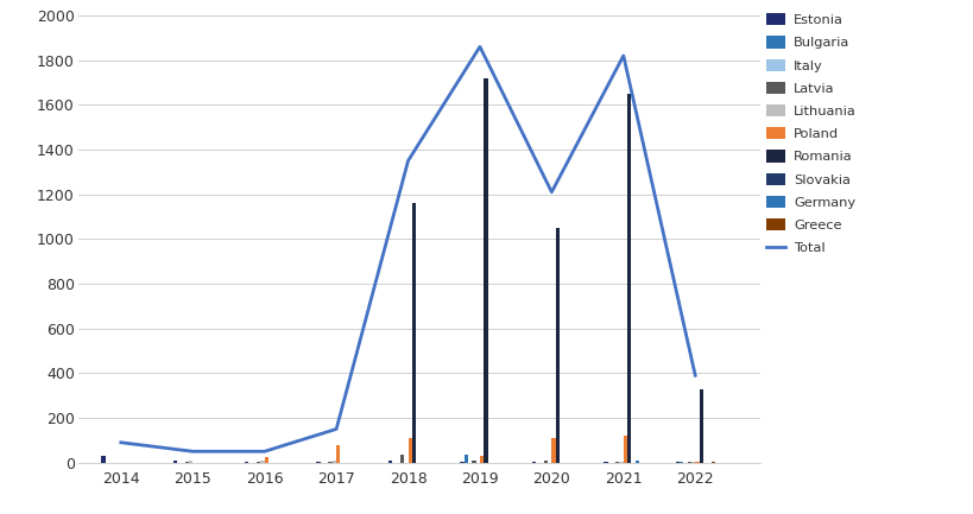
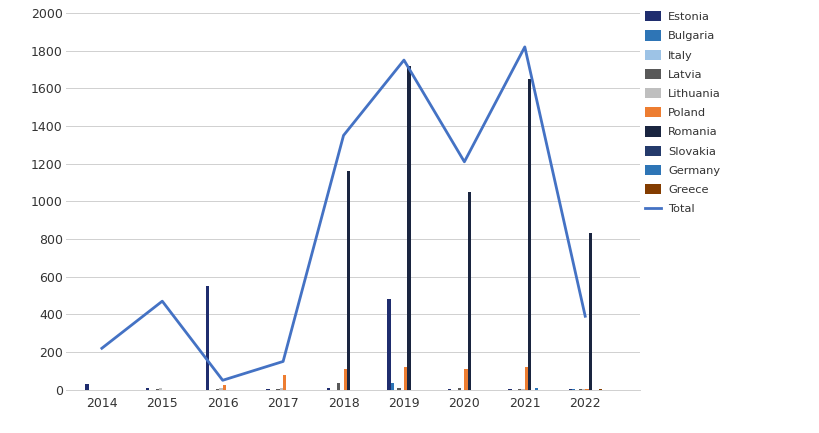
Total/2014: 90 -> 220
Total/2015: 50 -> 470
Estonia/2016: 0 -> 550
Estonia/2019: 0 -> 480
Total/2019: 1860 -> 1750
Poland/2019: 30 -> 120
Romania/2022: 330 -> 830
